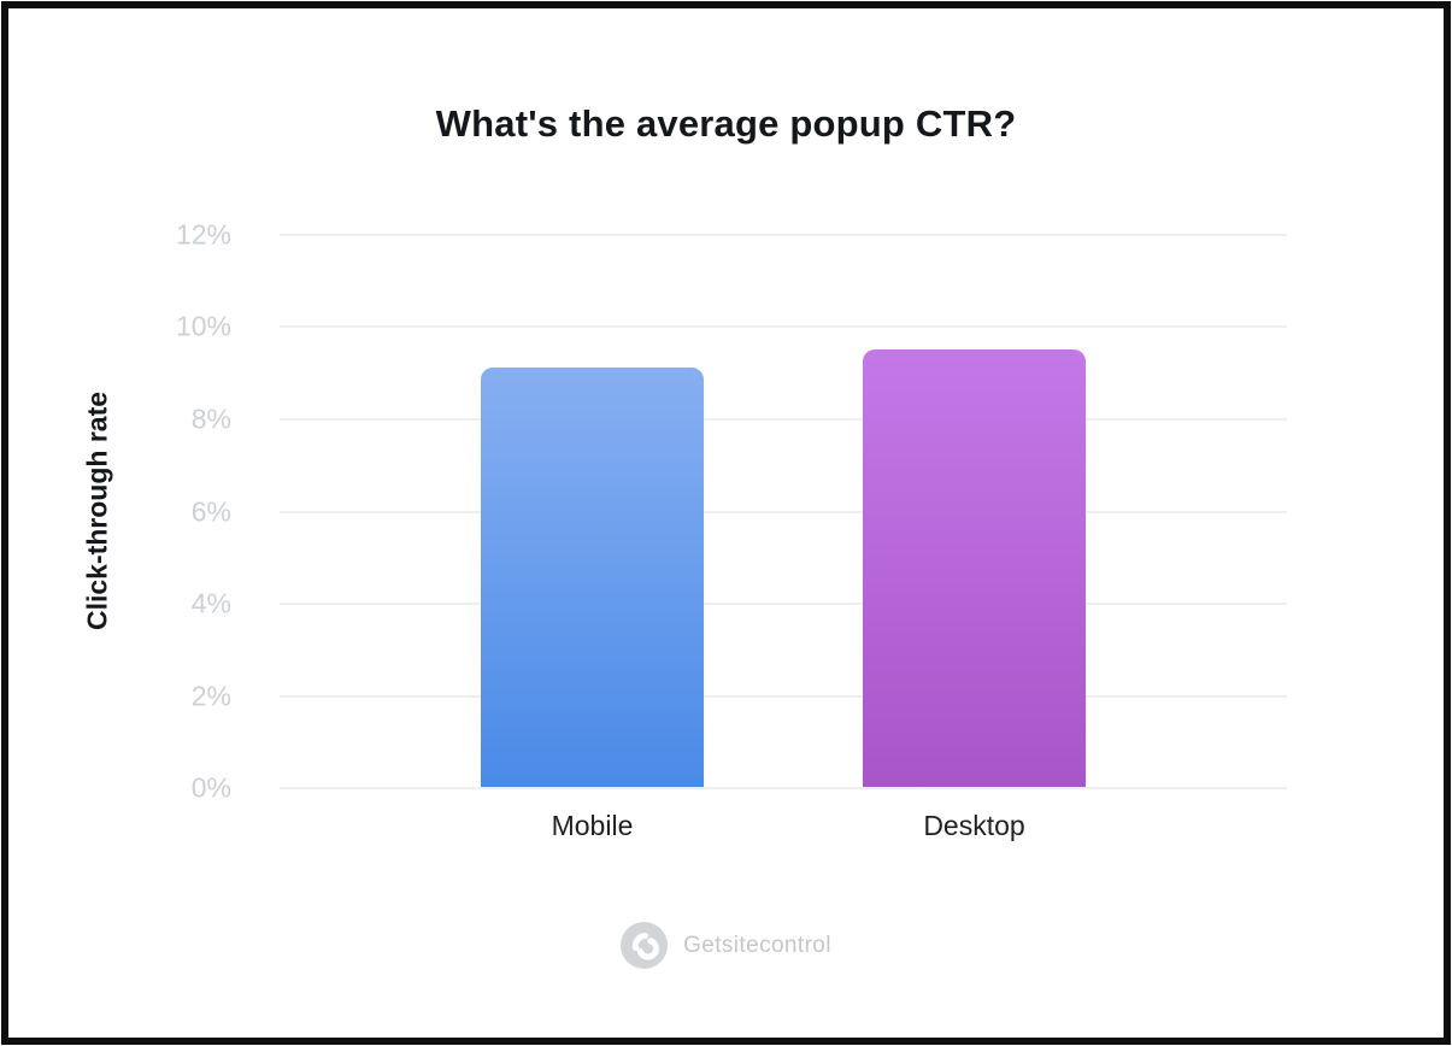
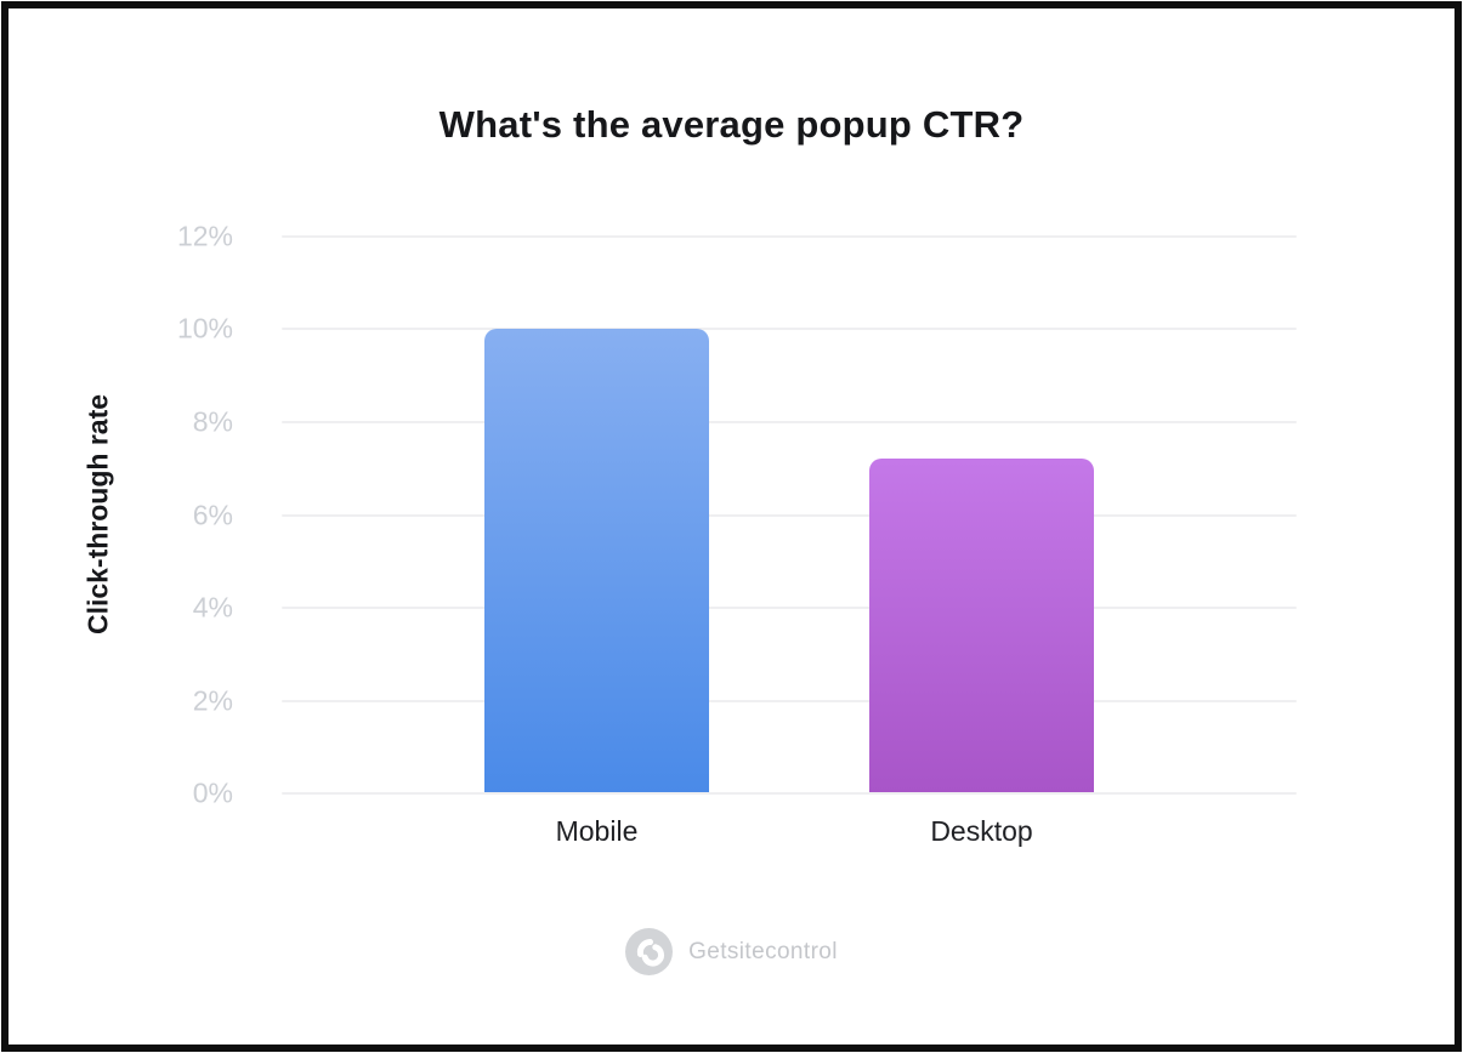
Mobile: 9.1% -> 10.0%
Desktop: 9.5% -> 7.2%
